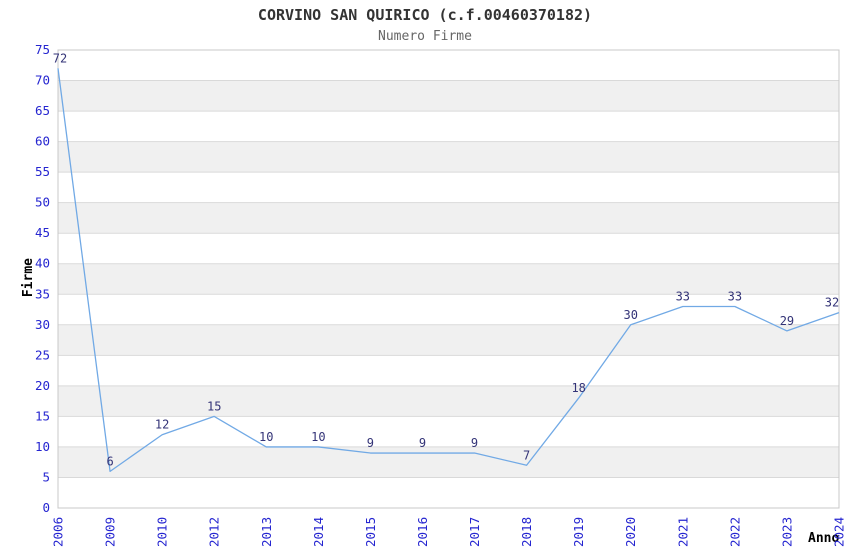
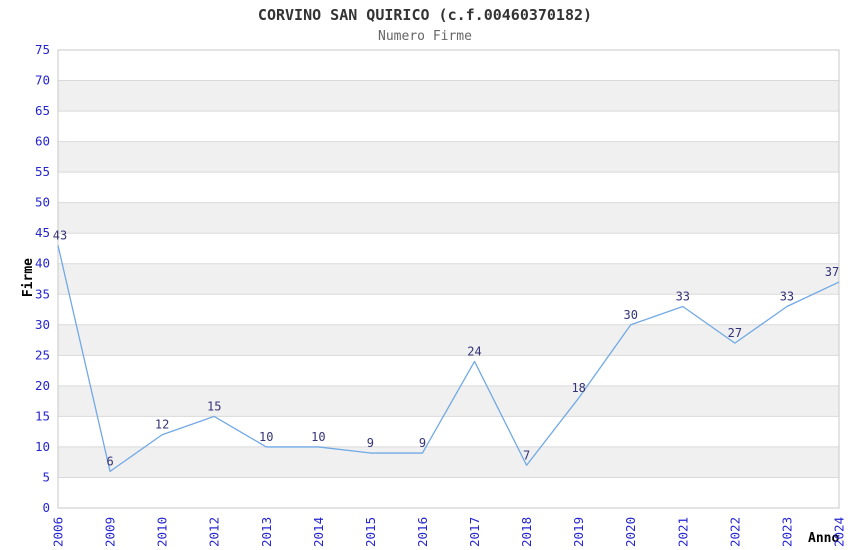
2006: 72 -> 43
2017: 9 -> 24
2022: 33 -> 27
2023: 29 -> 33
2024: 32 -> 37
